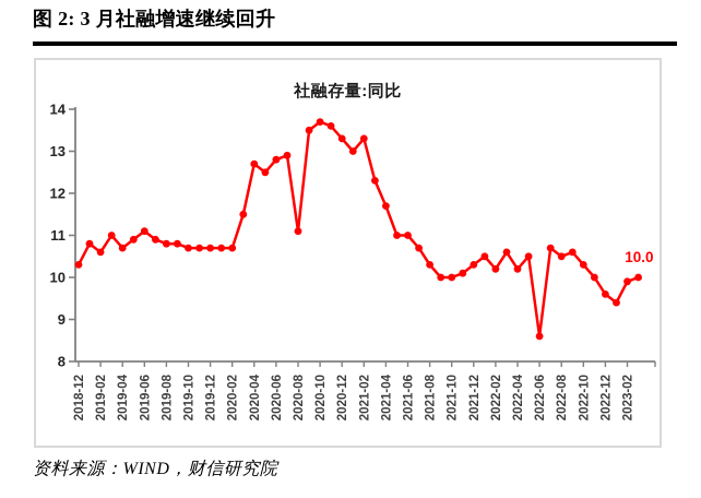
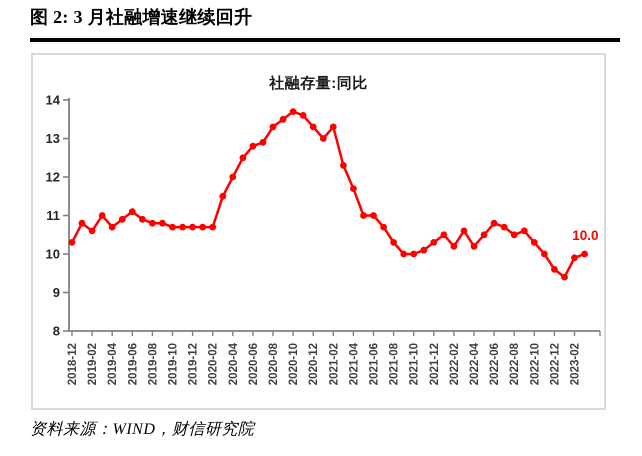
2020-04: 12.7 -> 12.0
2020-08: 11.1 -> 13.3
2022-06: 8.6 -> 10.8
